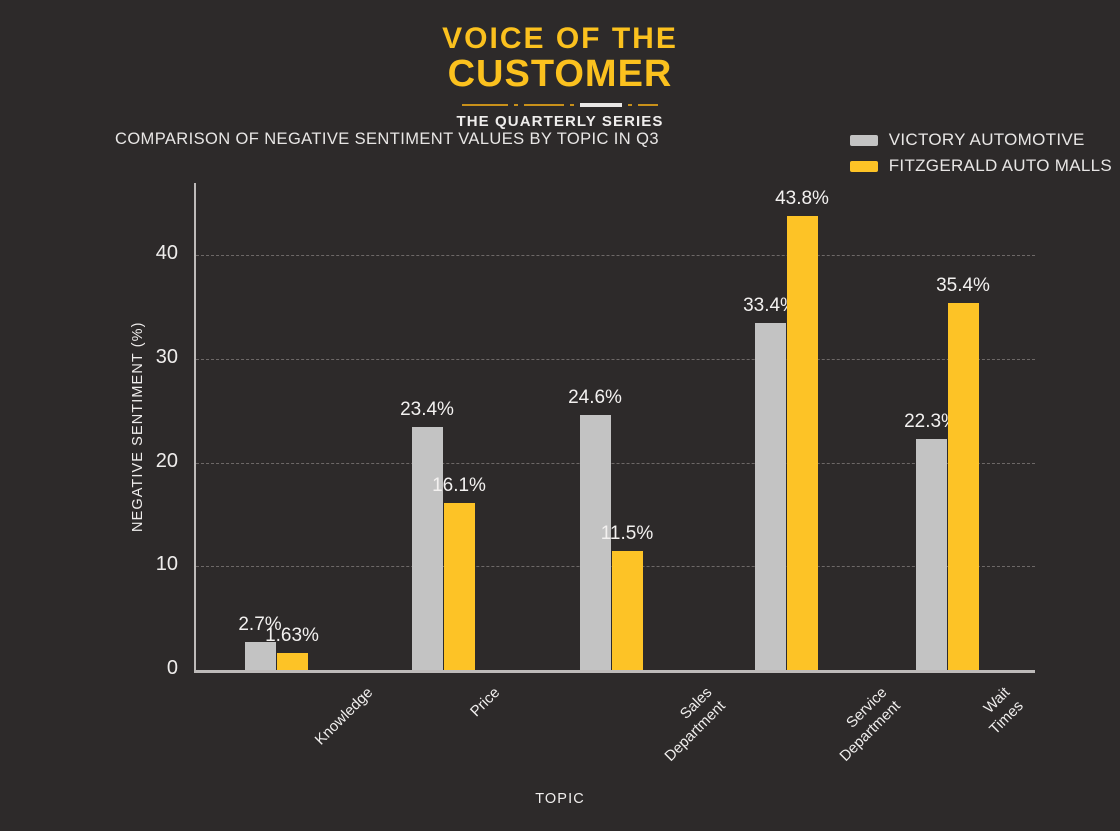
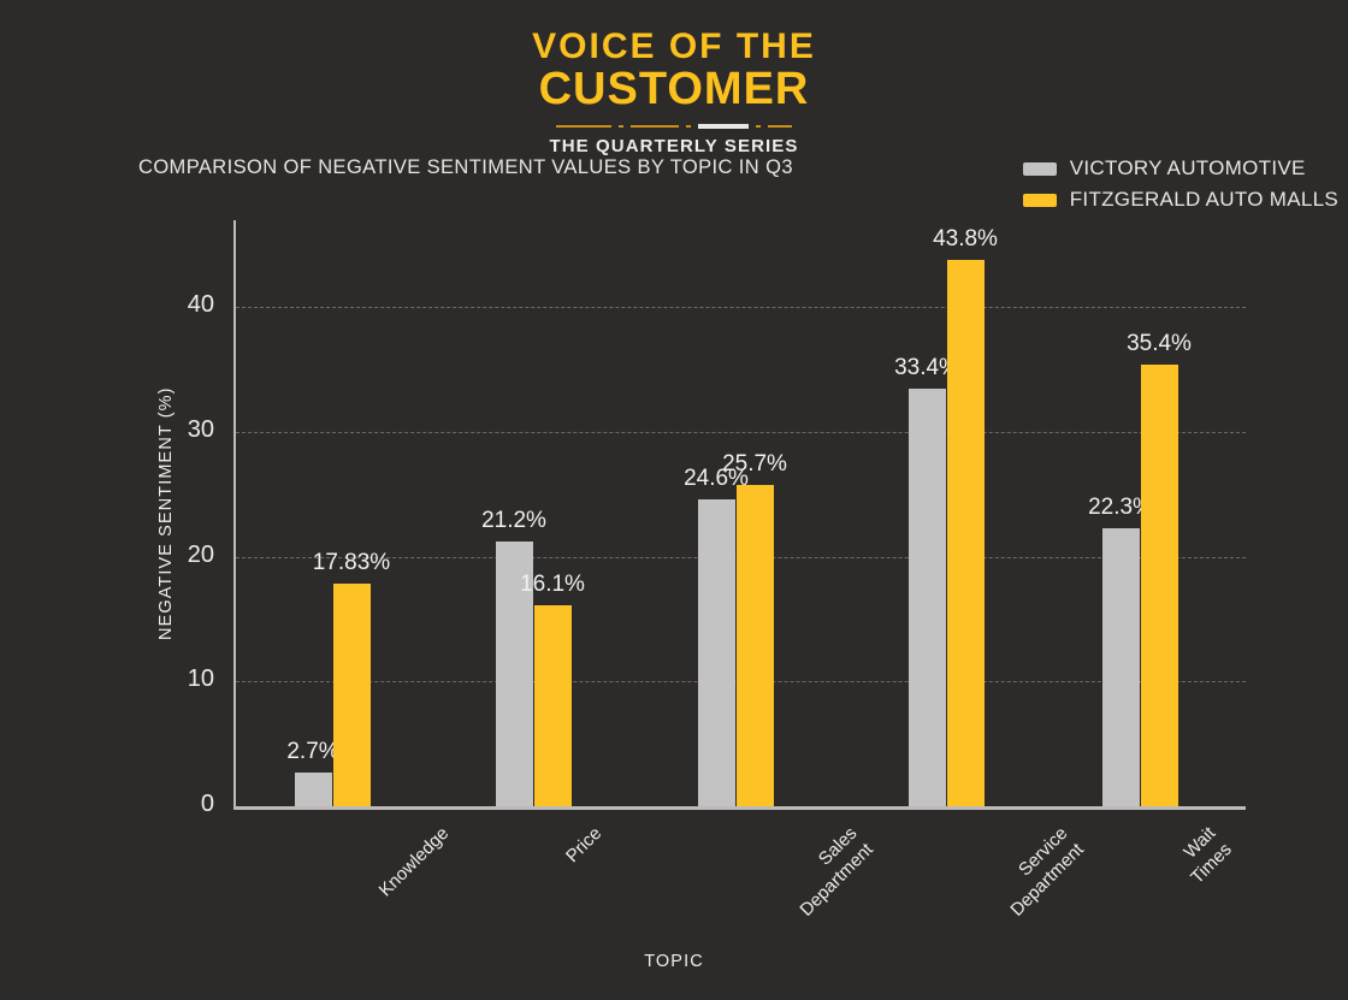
FITZGERALD AUTO MALLS/Knowledge: 1.63% -> 17.83%
VICTORY AUTOMOTIVE/Price: 23.4% -> 21.2%
FITZGERALD AUTO MALLS/Sales Department: 11.5% -> 25.7%
